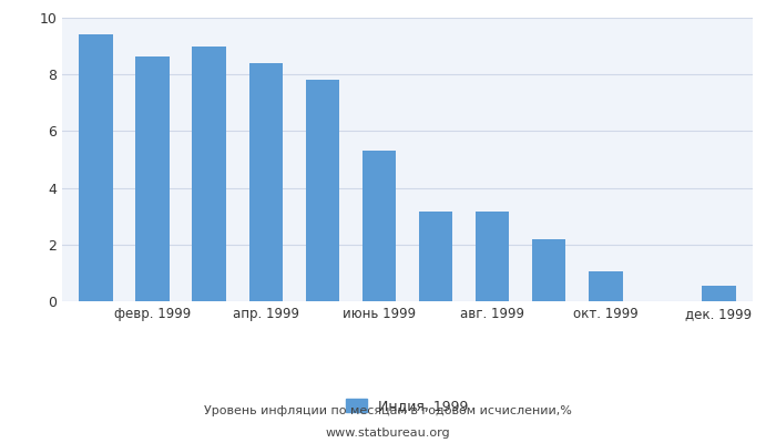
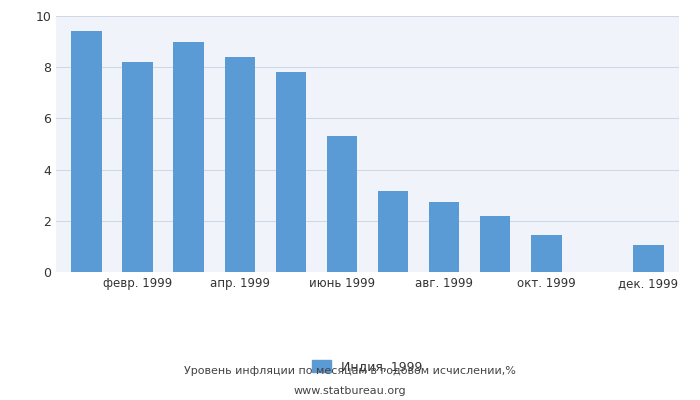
февр. 1999: 8.65 -> 8.20
авг. 1999: 3.15 -> 2.75
окт. 1999: 1.05 -> 1.45
дек. 1999: 0.55 -> 1.05
